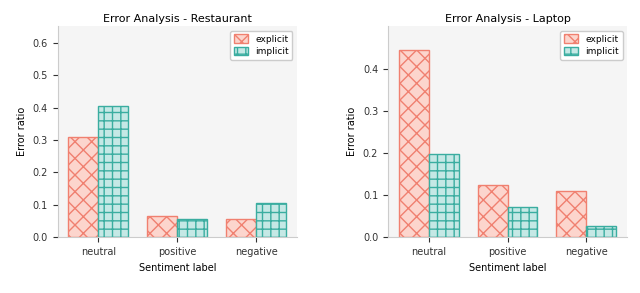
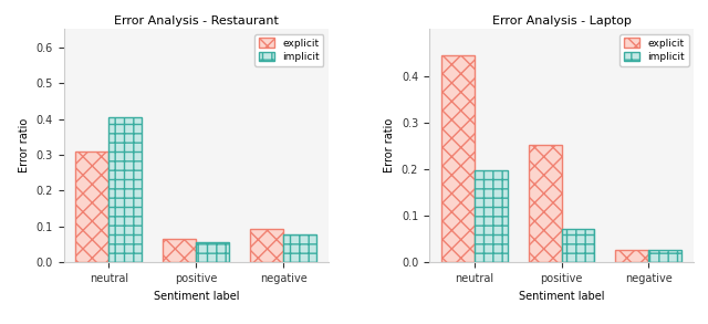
Error Analysis - Restaurant/explicit/negative: 0.055 -> 0.093
Error Analysis - Restaurant/implicit/negative: 0.105 -> 0.077
Error Analysis - Laptop/explicit/positive: 0.125 -> 0.253
Error Analysis - Laptop/explicit/negative: 0.110 -> 0.027
